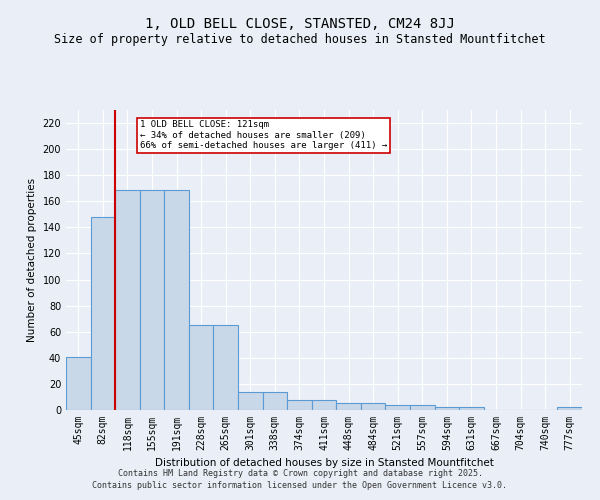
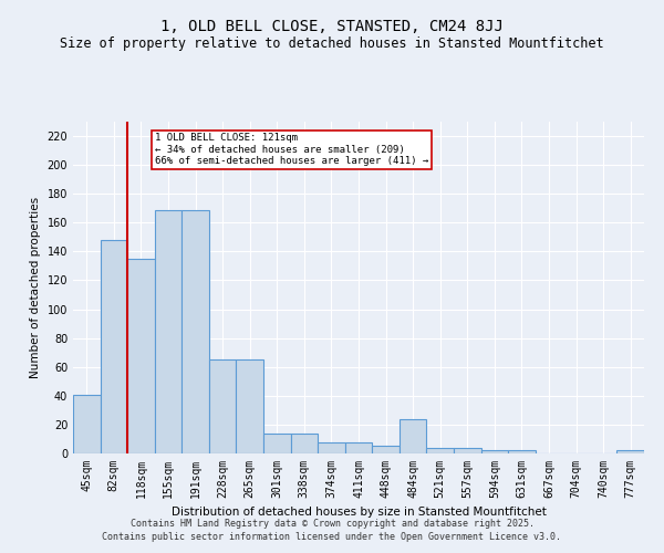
118sqm: 169 -> 135
484sqm: 5 -> 24
